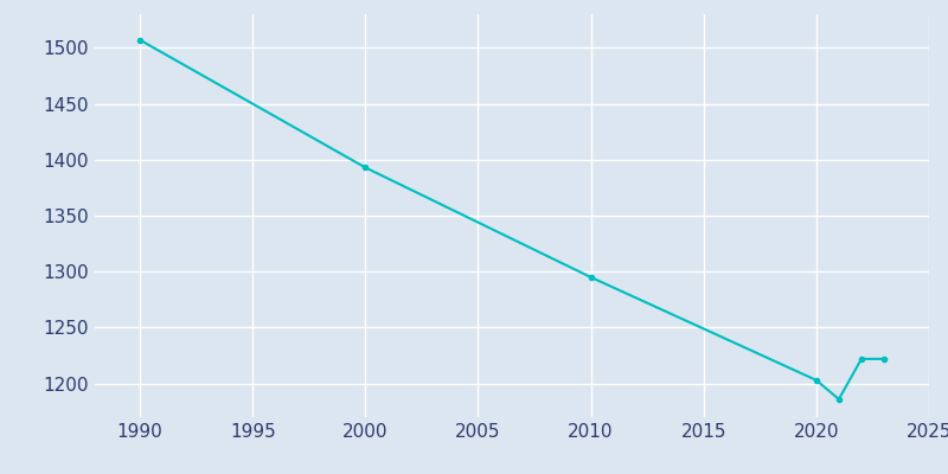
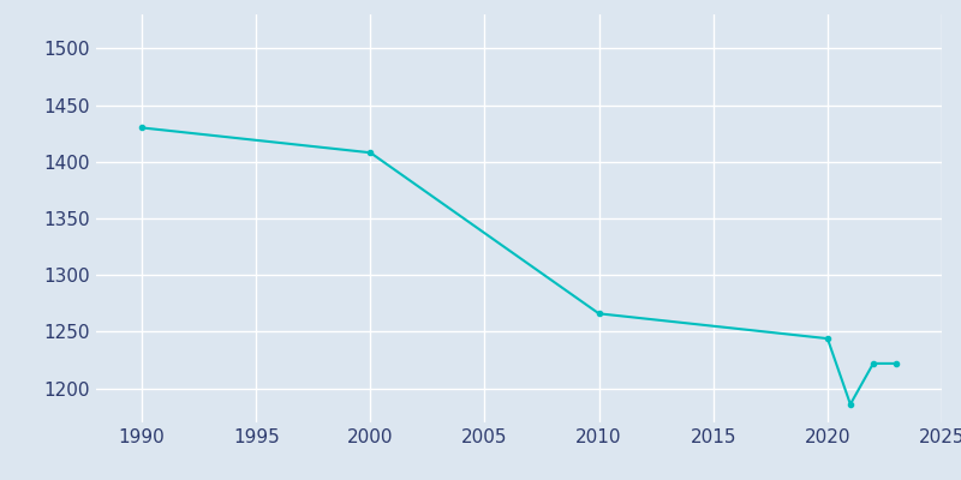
1990: 1507 -> 1430
2000: 1393 -> 1408
2010: 1295 -> 1266
2020: 1203 -> 1244
